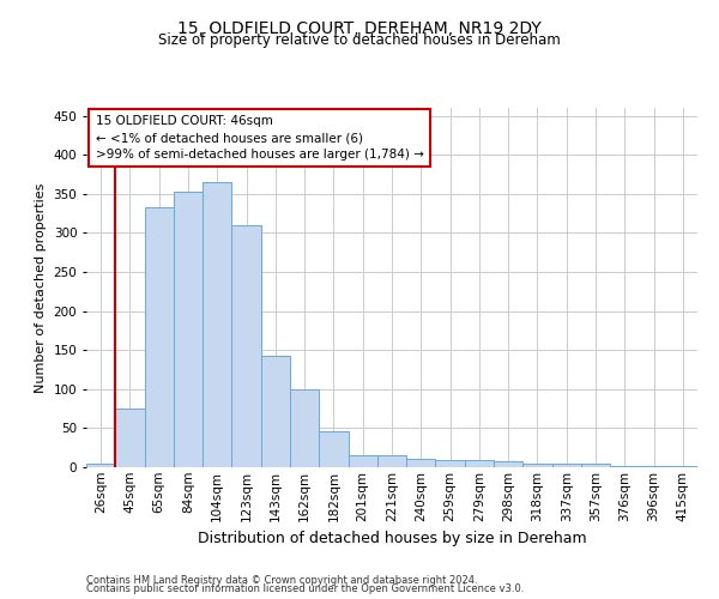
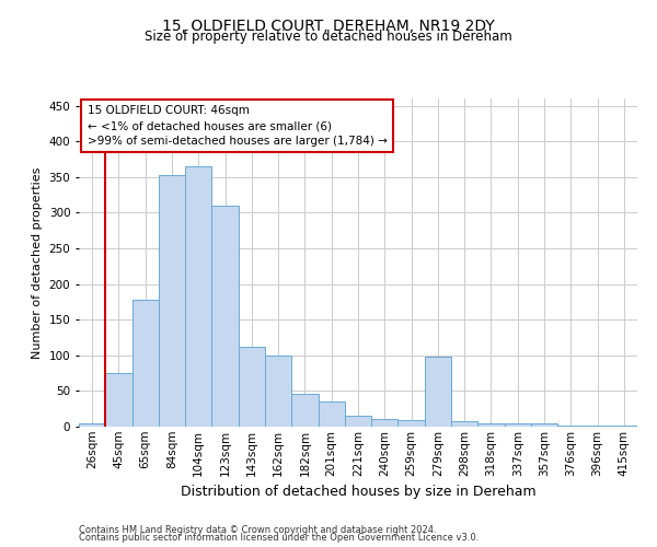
65sqm: 333 -> 178
143sqm: 143 -> 112
201sqm: 16 -> 36
279sqm: 9 -> 98
